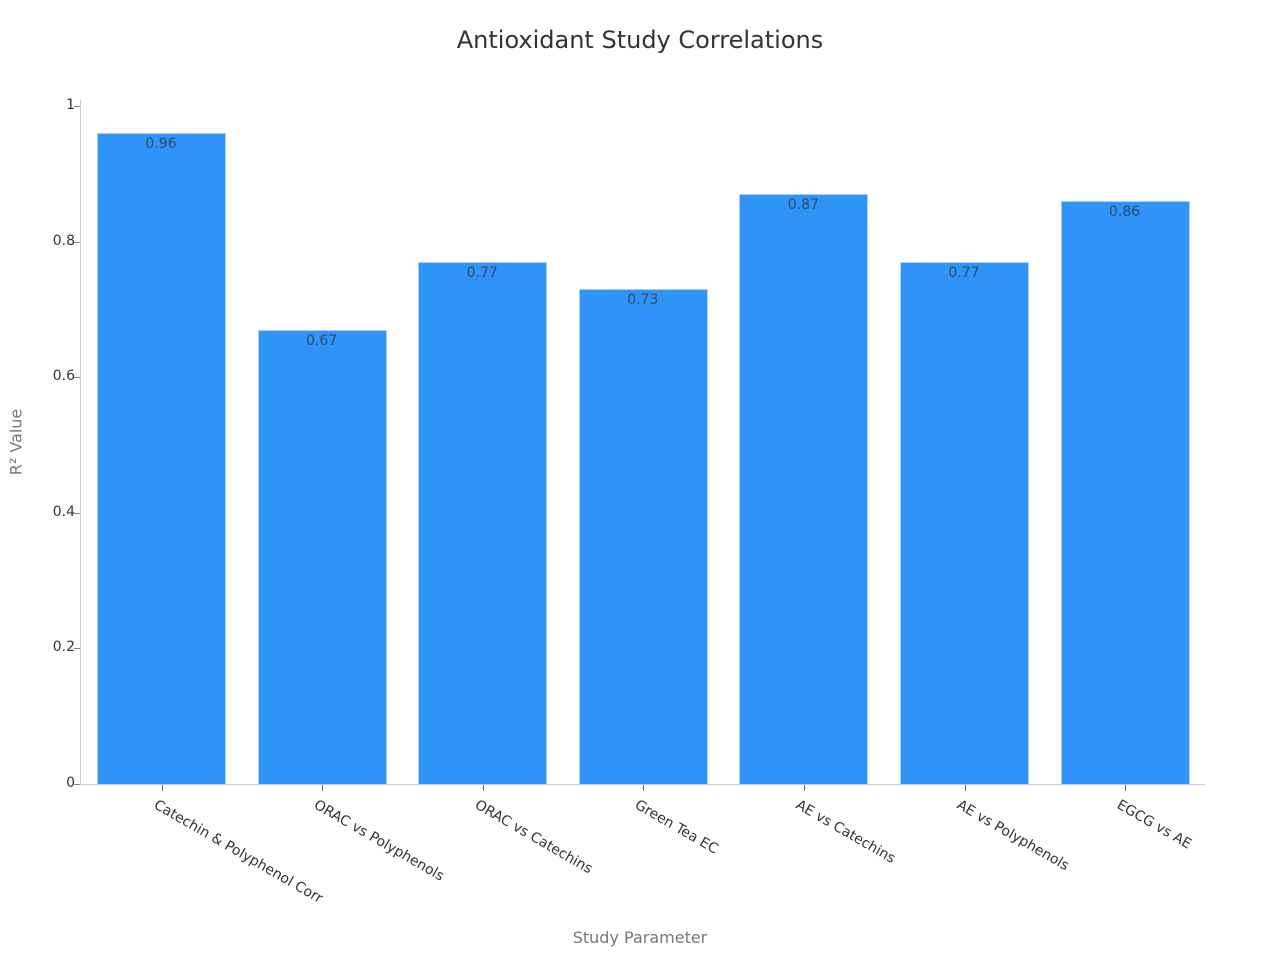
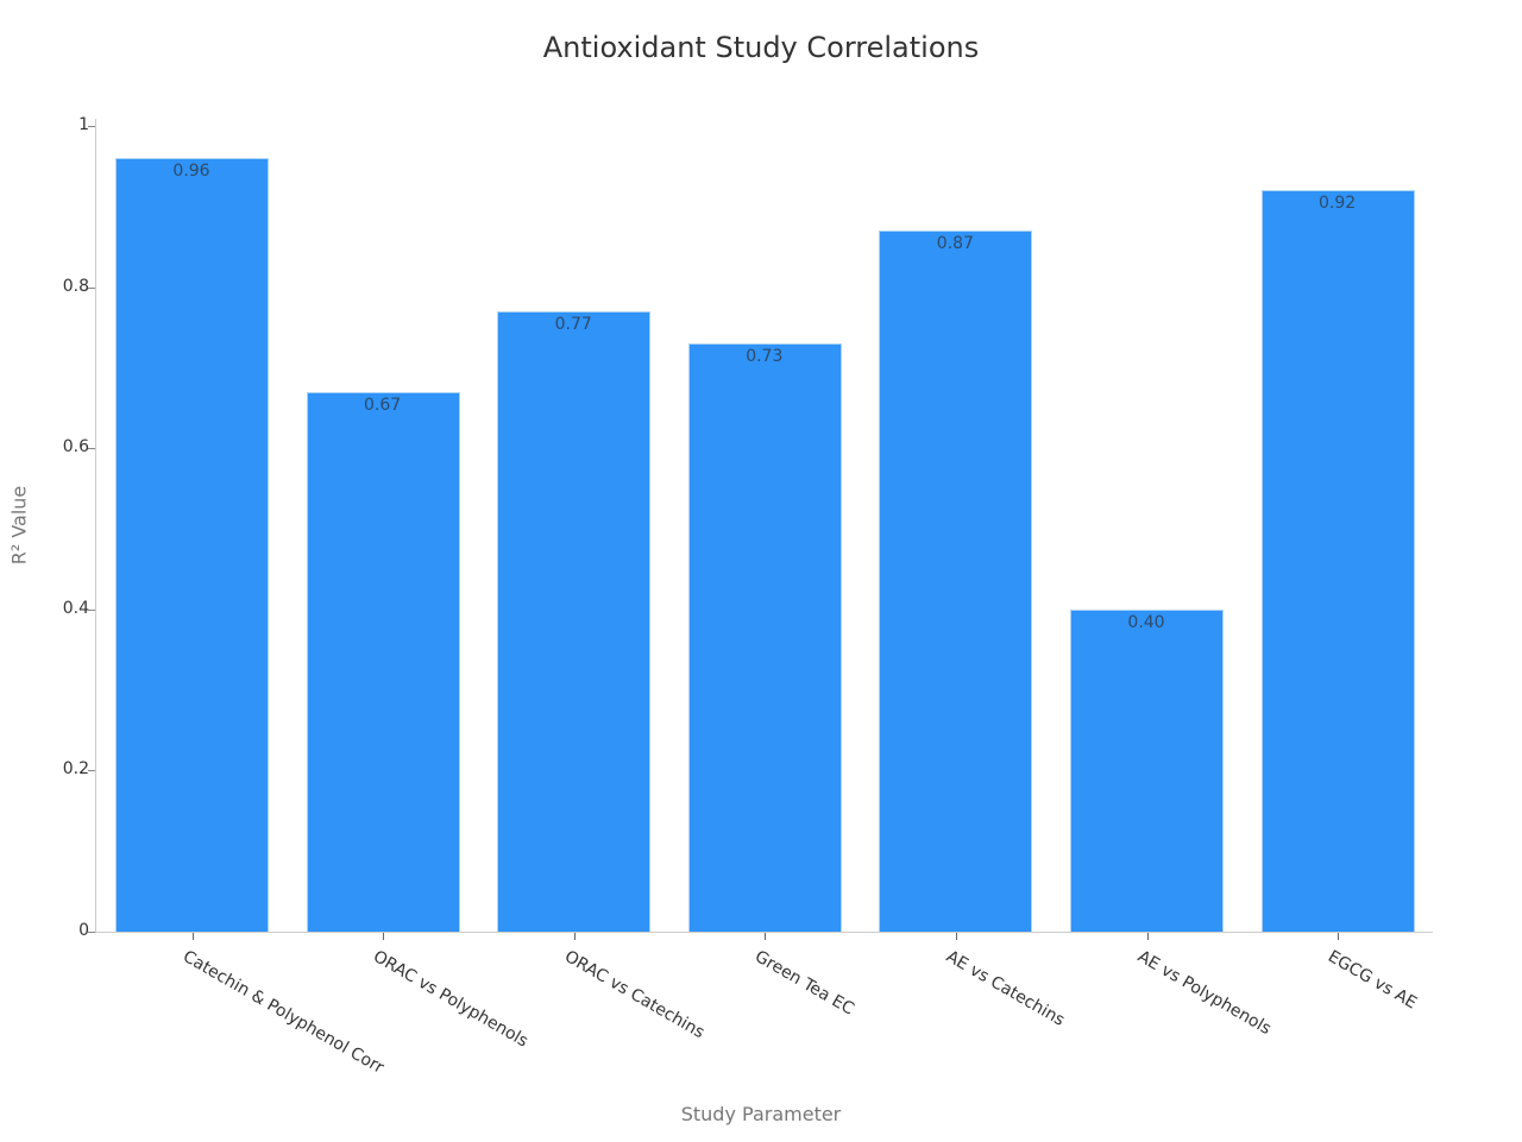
AE vs Polyphenols: 0.77 -> 0.40
EGCG vs AE: 0.86 -> 0.92
